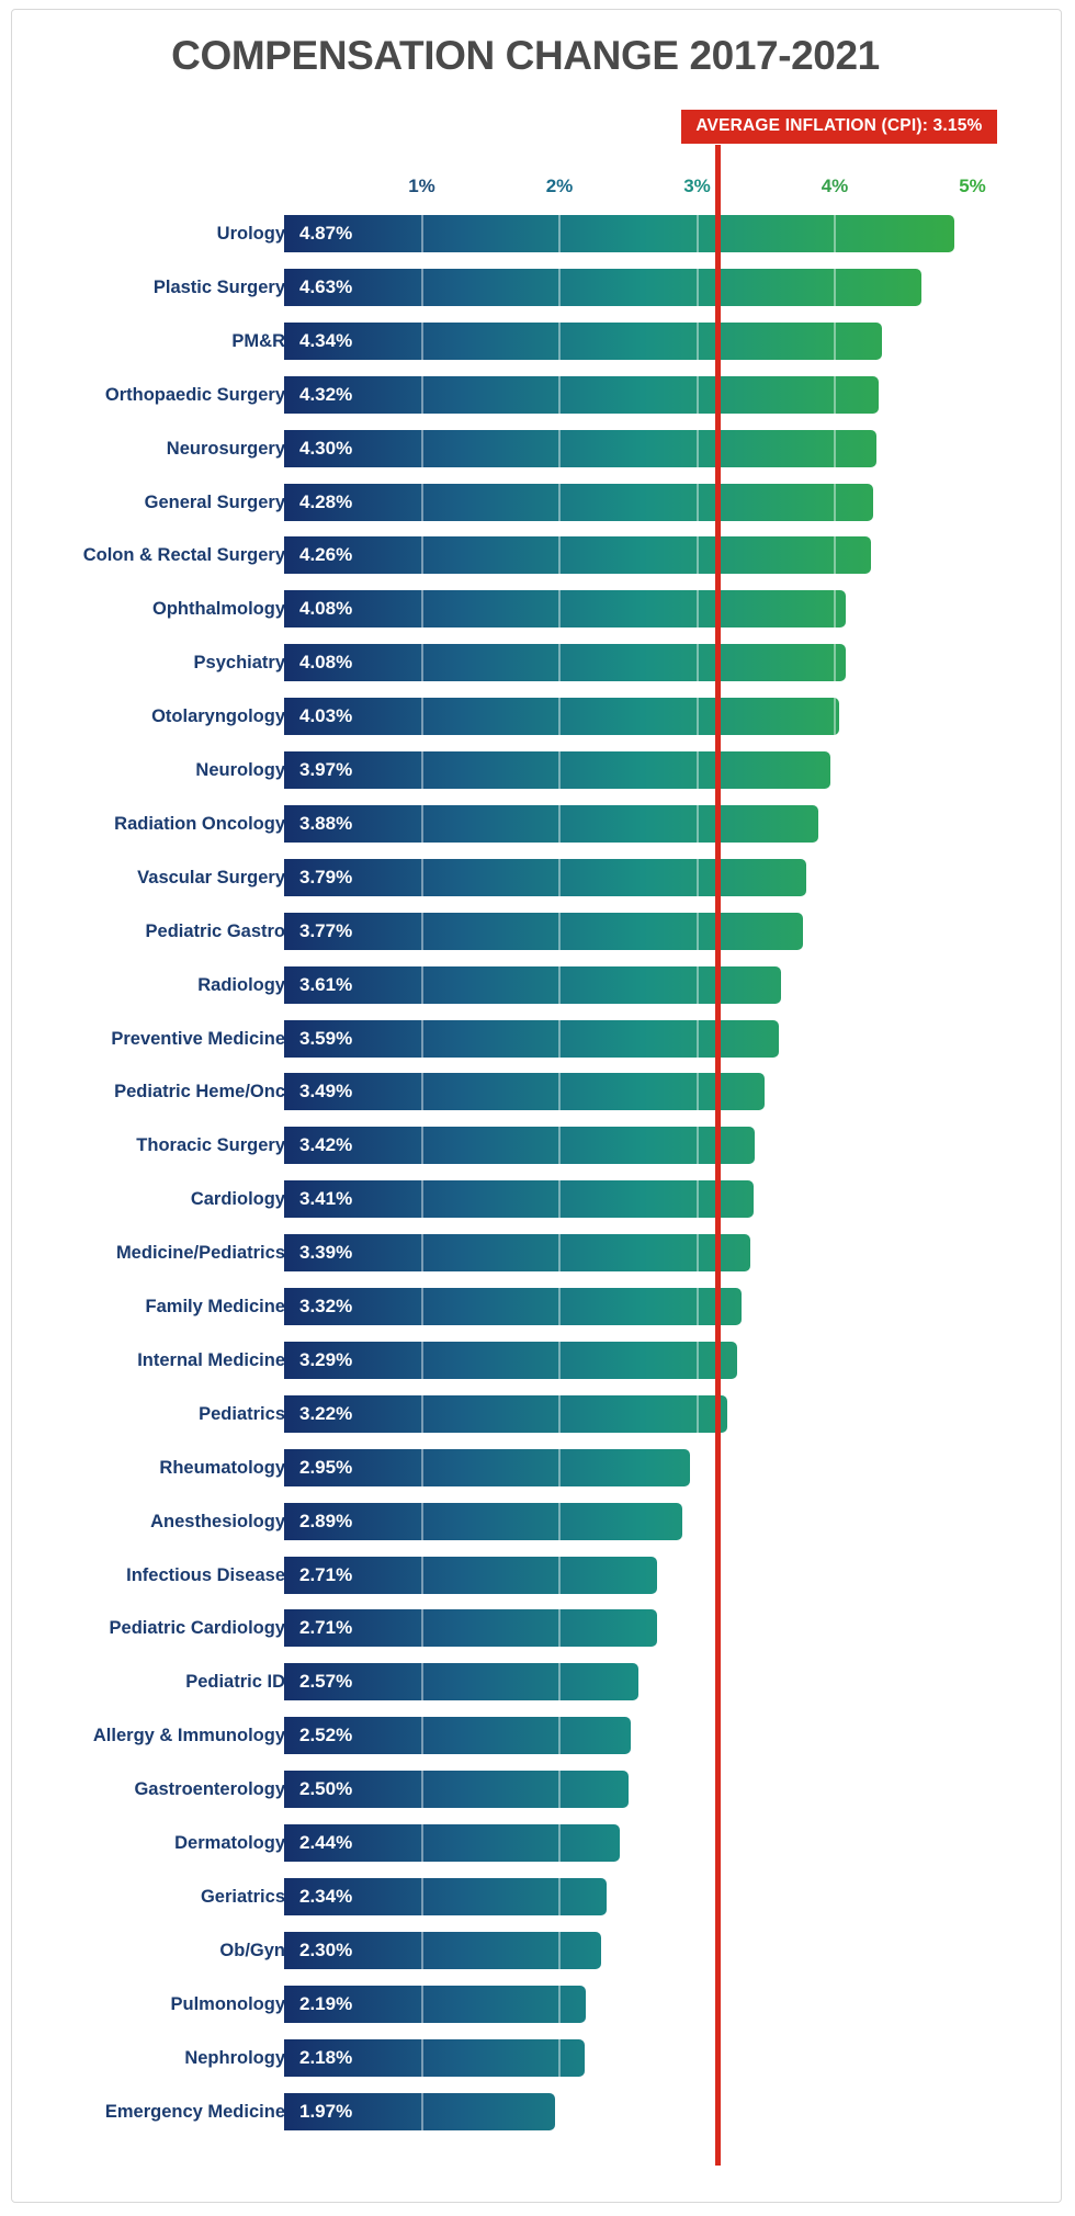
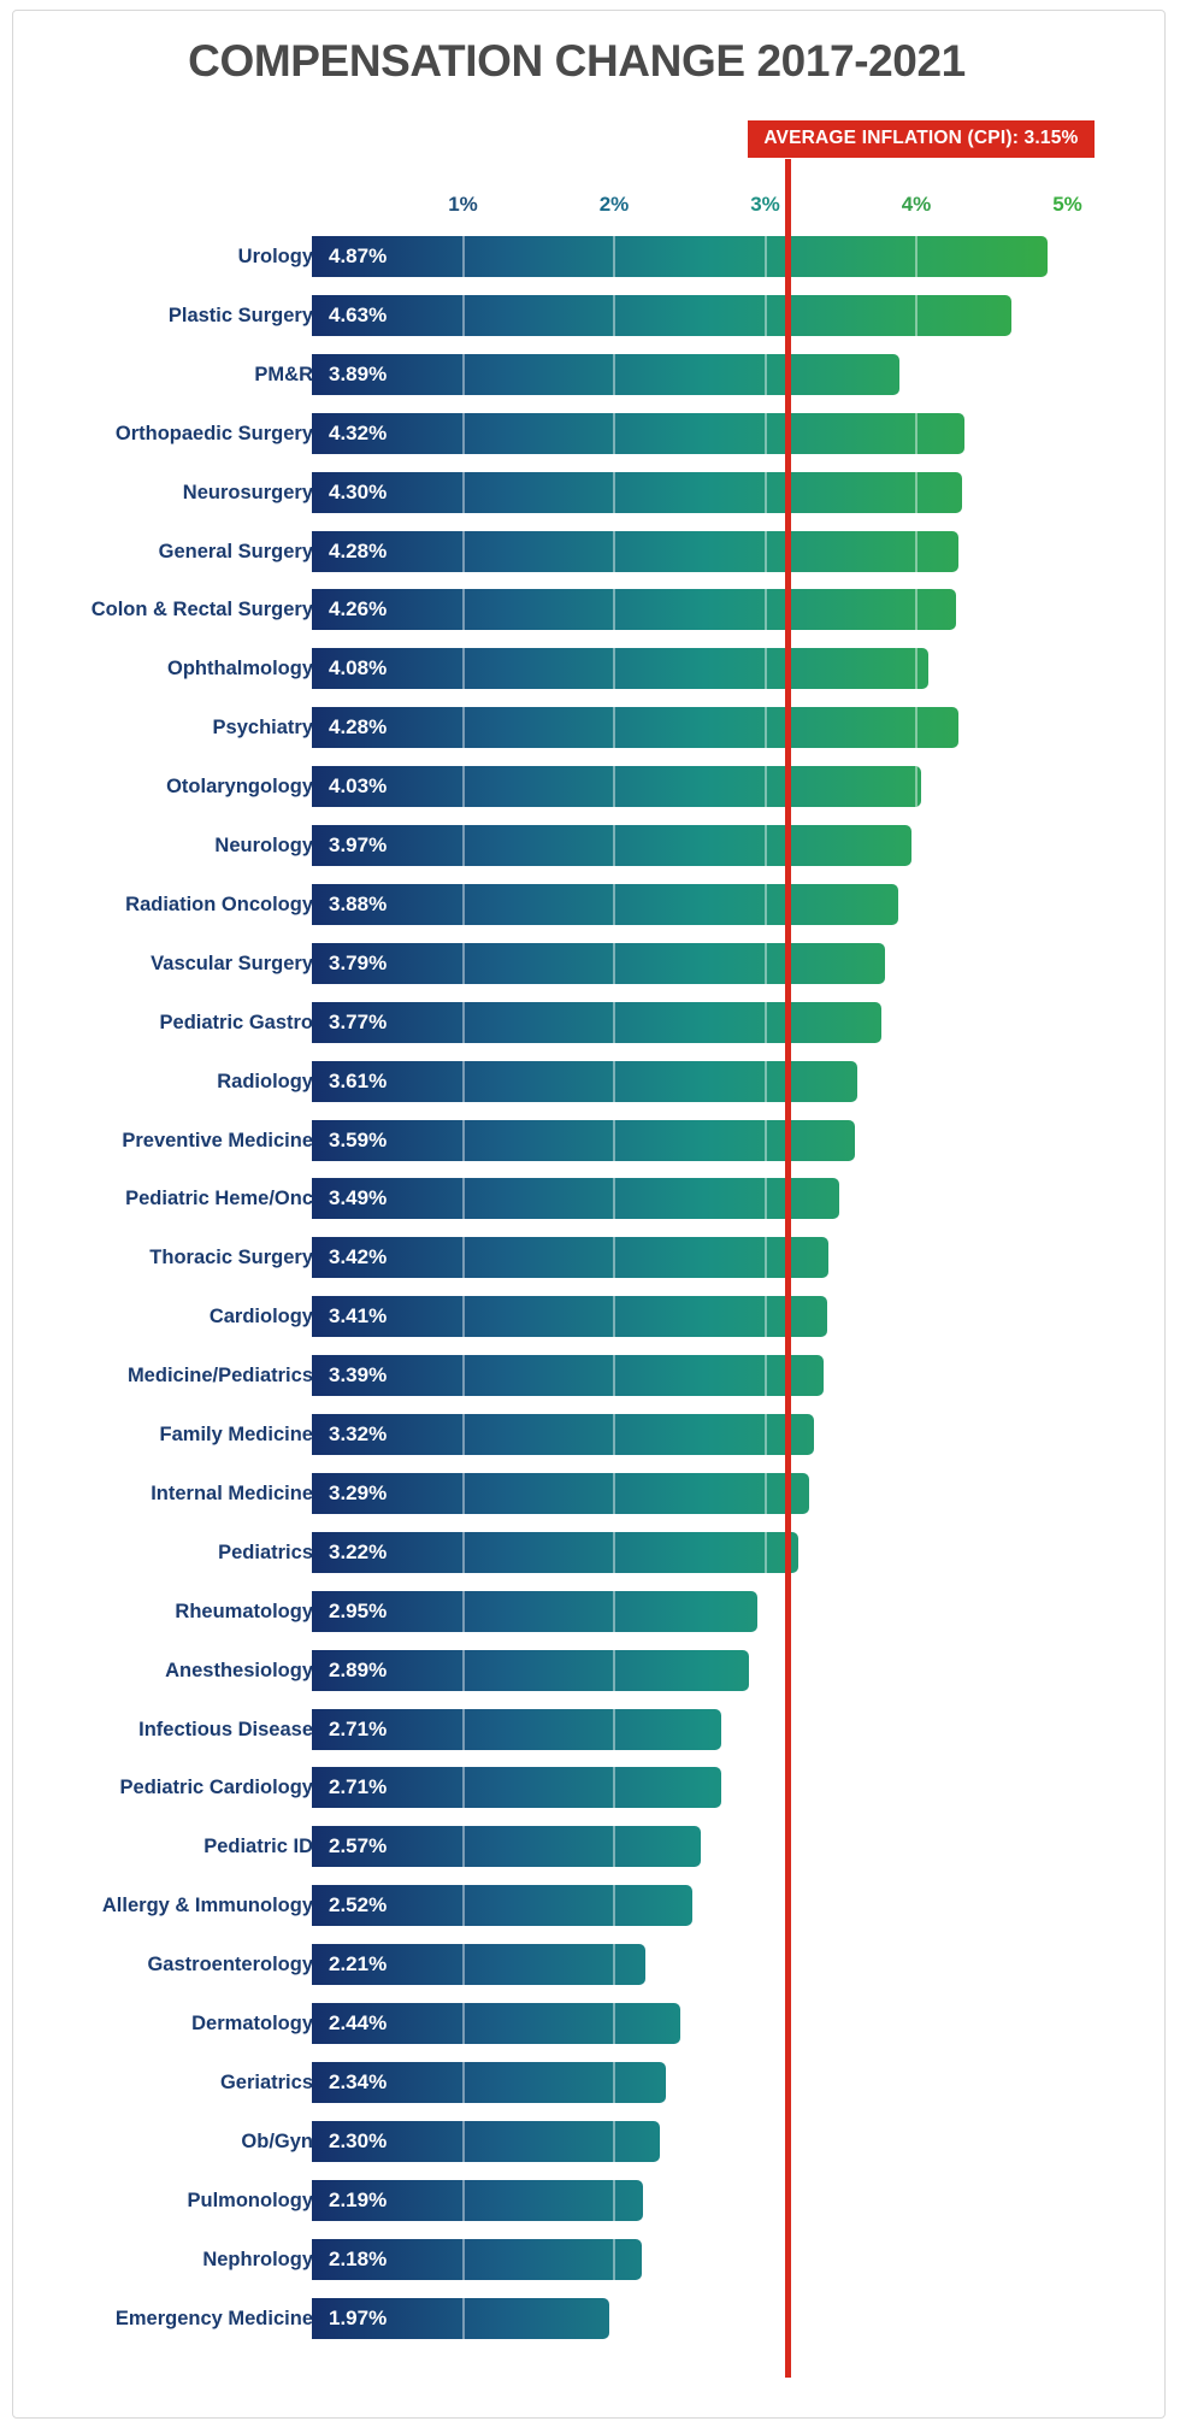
PM&R: 4.34% -> 3.89%
Psychiatry: 4.08% -> 4.28%
Gastroenterology: 2.50% -> 2.21%
